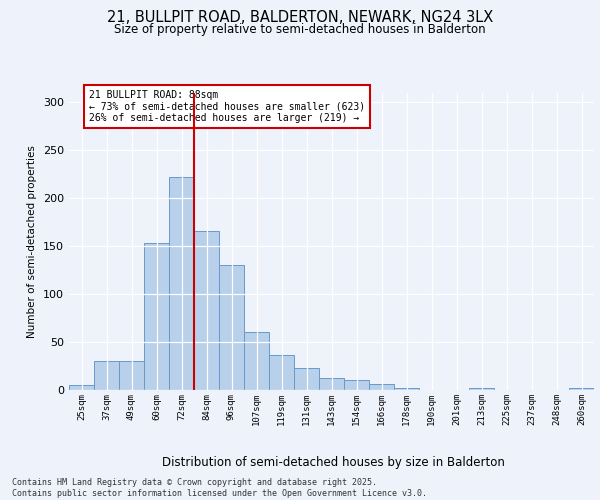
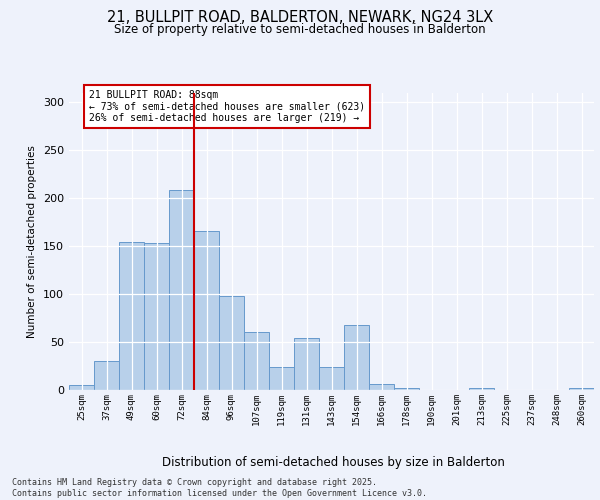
49sqm: 30 -> 154
72sqm: 222 -> 208
96sqm: 130 -> 98
119sqm: 36 -> 24
131sqm: 23 -> 54
143sqm: 13 -> 24
154sqm: 10 -> 68
